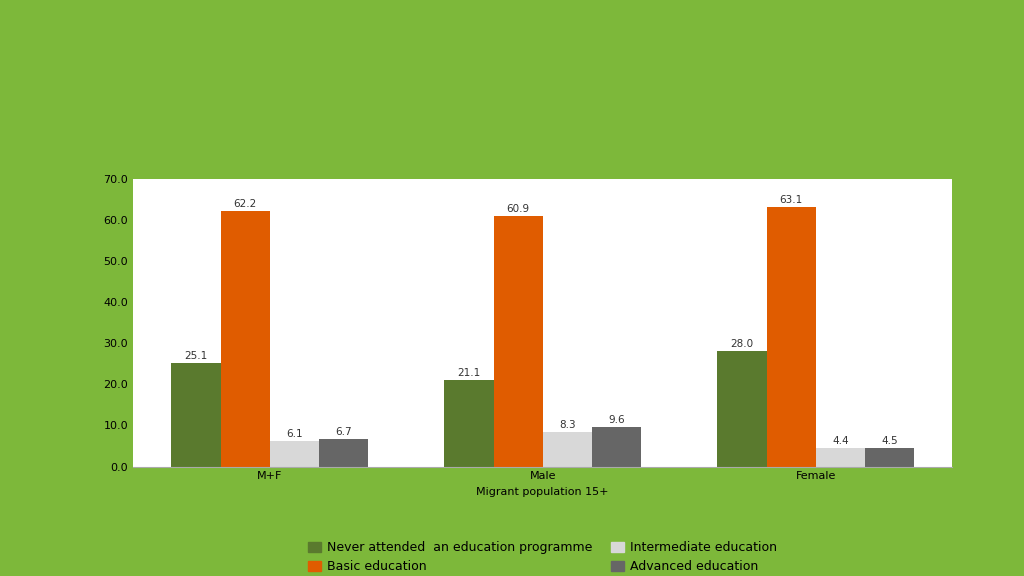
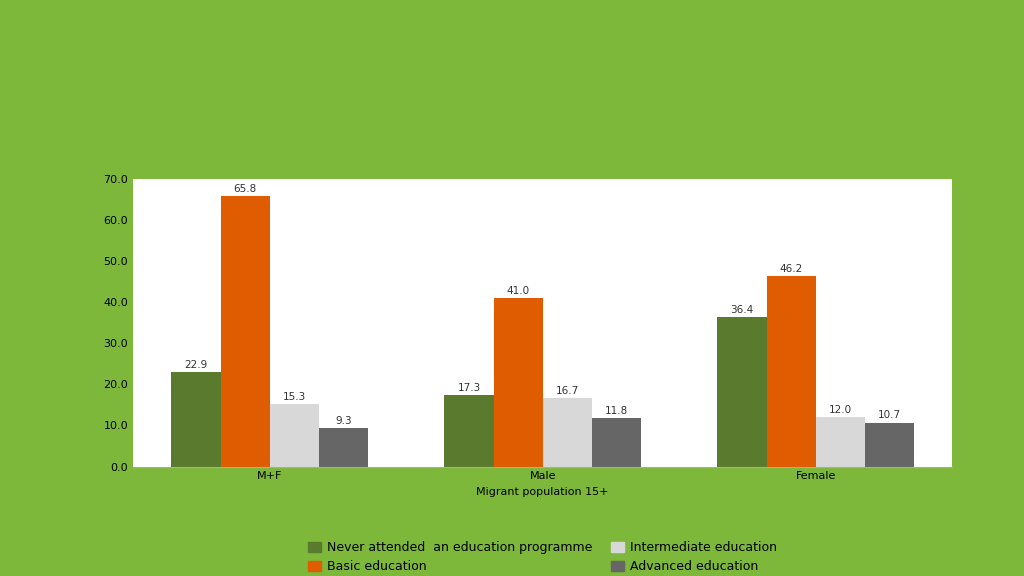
Never attended an education programme/M+F: 25.1 -> 22.9
Basic education/M+F: 62.2 -> 65.8
Intermediate education/M+F: 6.1 -> 15.3
Advanced education/M+F: 6.7 -> 9.3
Never attended an education programme/Male: 21.1 -> 17.3
Basic education/Male: 60.9 -> 41.0
Intermediate education/Male: 8.3 -> 16.7
Advanced education/Male: 9.6 -> 11.8
Never attended an education programme/Female: 28.0 -> 36.4
Basic education/Female: 63.1 -> 46.2
Intermediate education/Female: 4.4 -> 12.0
Advanced education/Female: 4.5 -> 10.7
